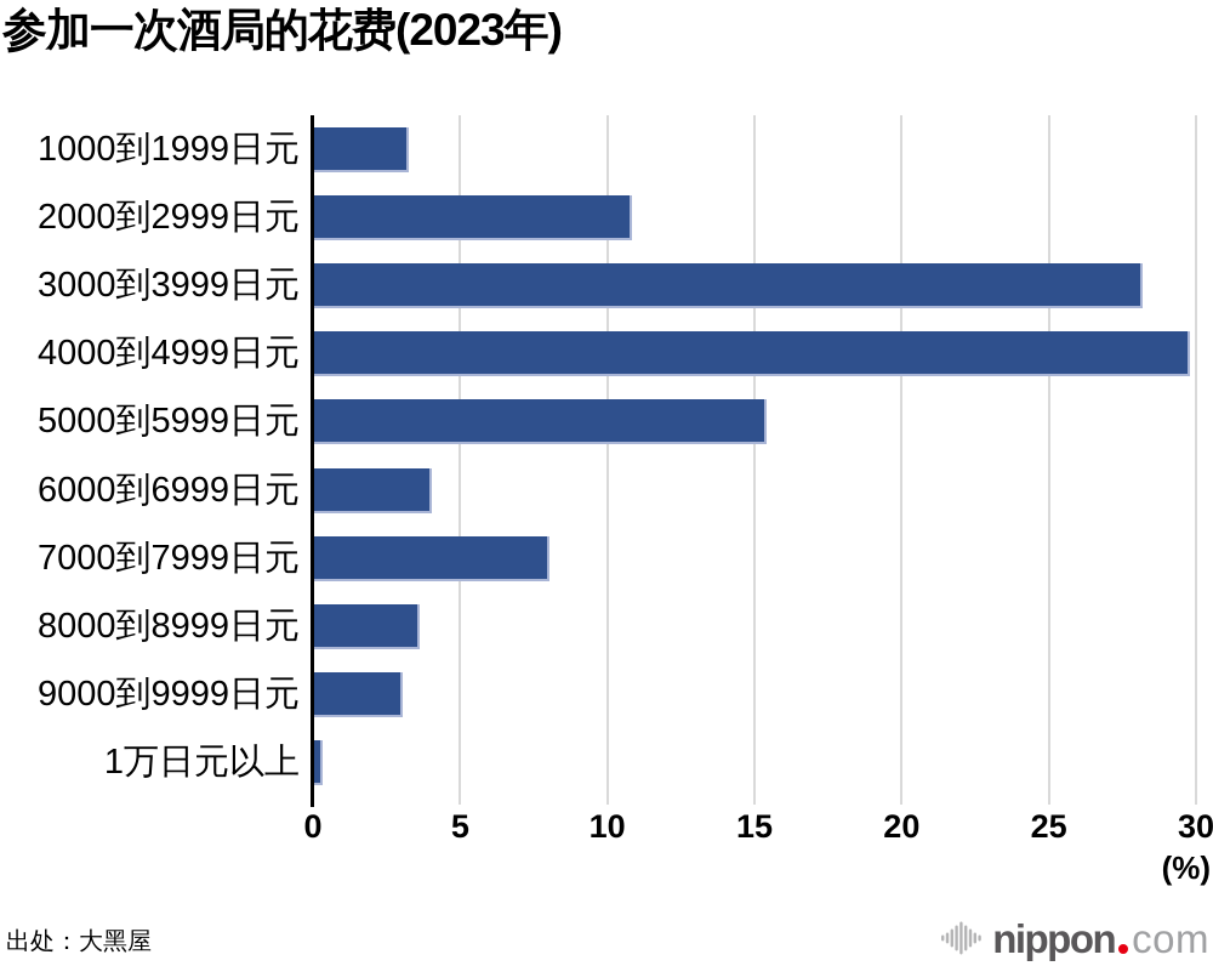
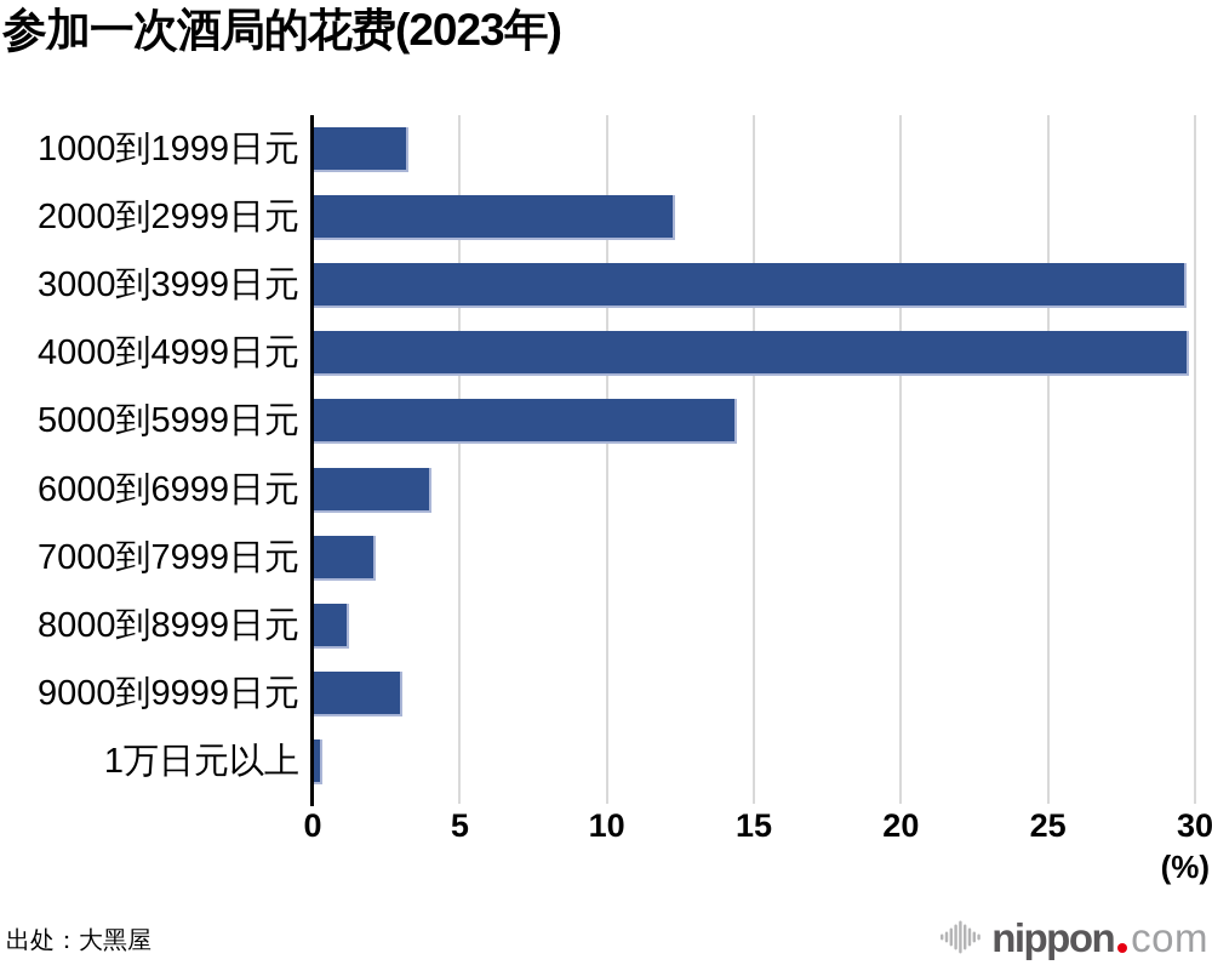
2000到2999日元: 10.8 -> 12.3
3000到3999日元: 28.2 -> 29.7
5000到5999日元: 15.4 -> 14.4
7000到7999日元: 8.0 -> 2.1
8000到8999日元: 3.6 -> 1.2
